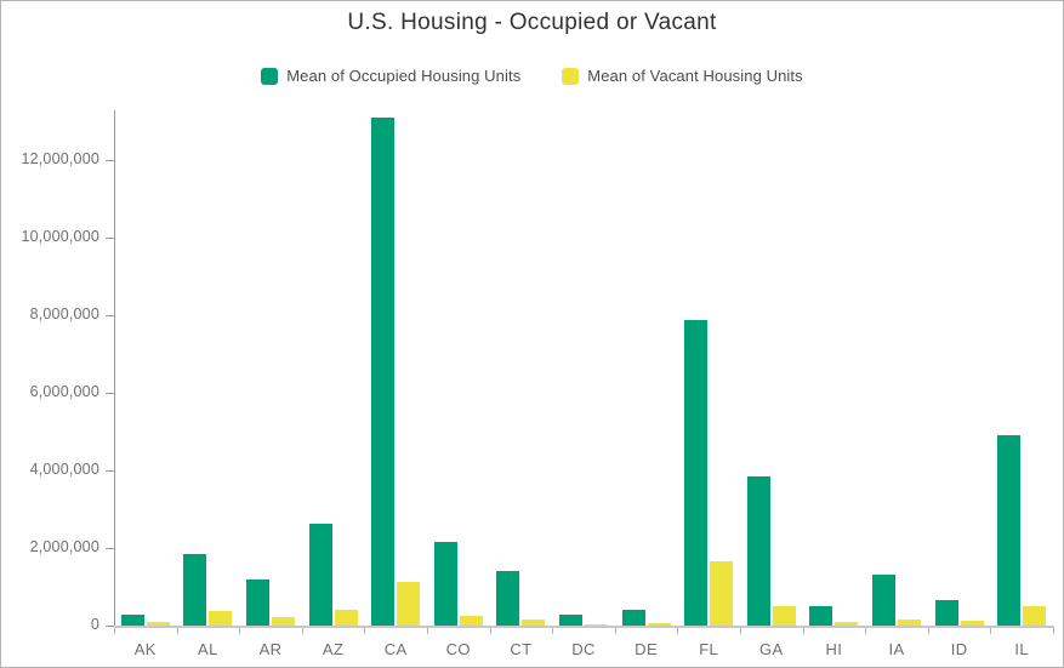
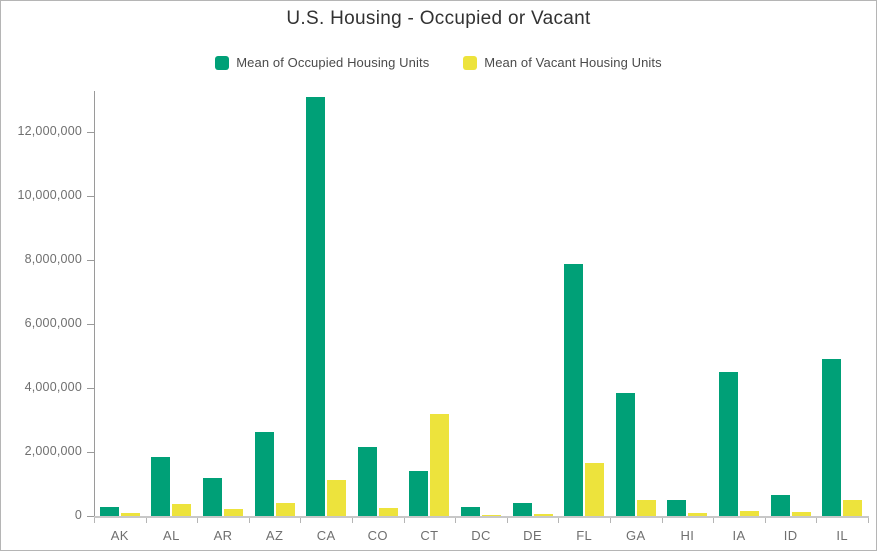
Mean of Vacant Housing Units/CT: 200000 -> 3200000
Mean of Occupied Housing Units/IA: 1300000 -> 4500000
